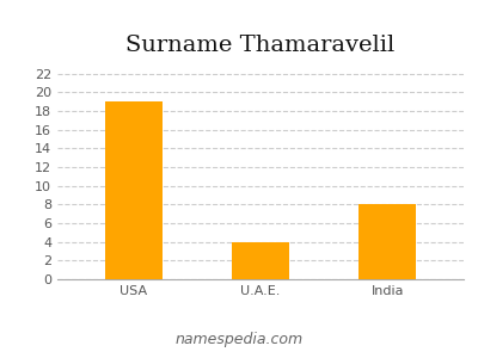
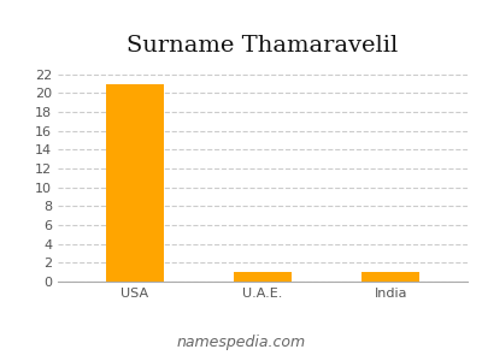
USA: 19 -> 21
U.A.E.: 4 -> 1
India: 8 -> 1
